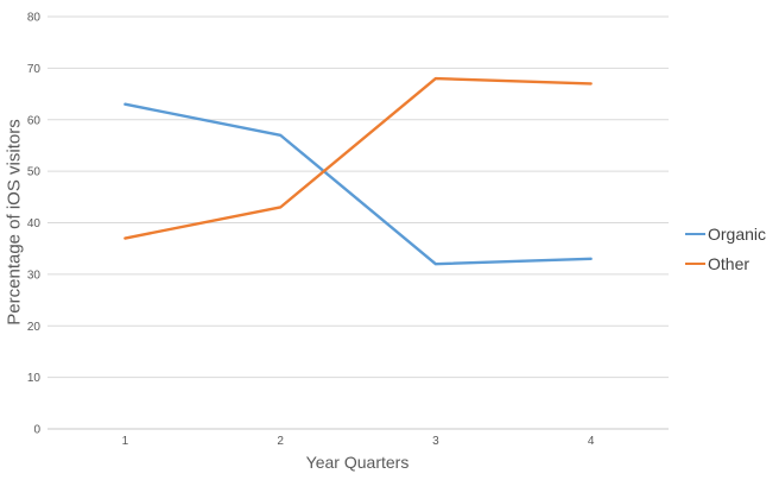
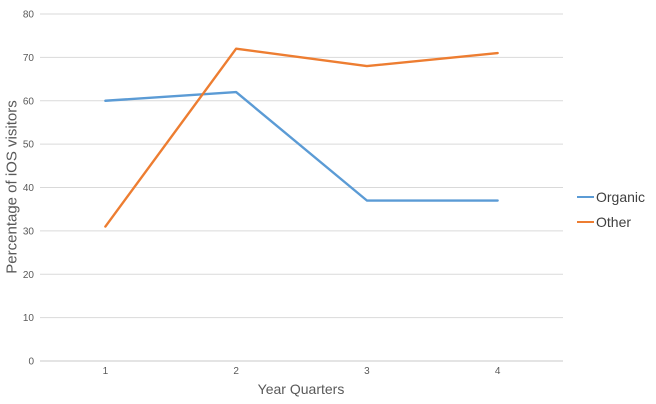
Organic/1: 63 -> 60
Other/1: 37 -> 31
Organic/2: 57 -> 62
Other/2: 43 -> 72
Organic/3: 32 -> 37
Organic/4: 33 -> 37
Other/4: 67 -> 71
